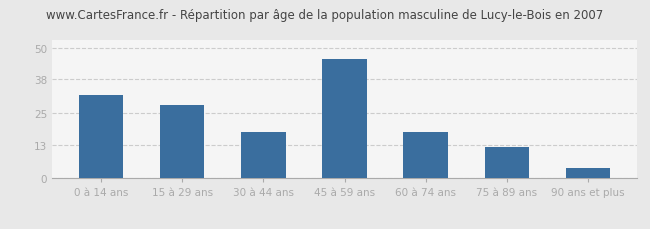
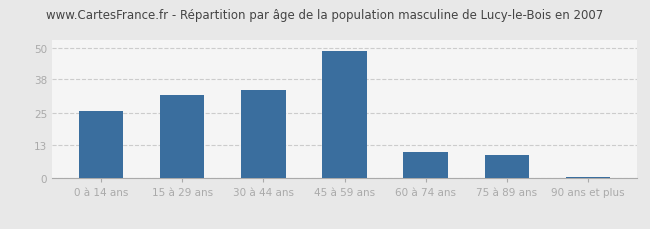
0 à 14 ans: 32.0 -> 26.0
15 à 29 ans: 28.0 -> 32.0
30 à 44 ans: 18.0 -> 34.0
45 à 59 ans: 46.0 -> 49.0
60 à 74 ans: 18.0 -> 10.0
75 à 89 ans: 12.0 -> 9.0
90 ans et plus: 4.0 -> 0.5
